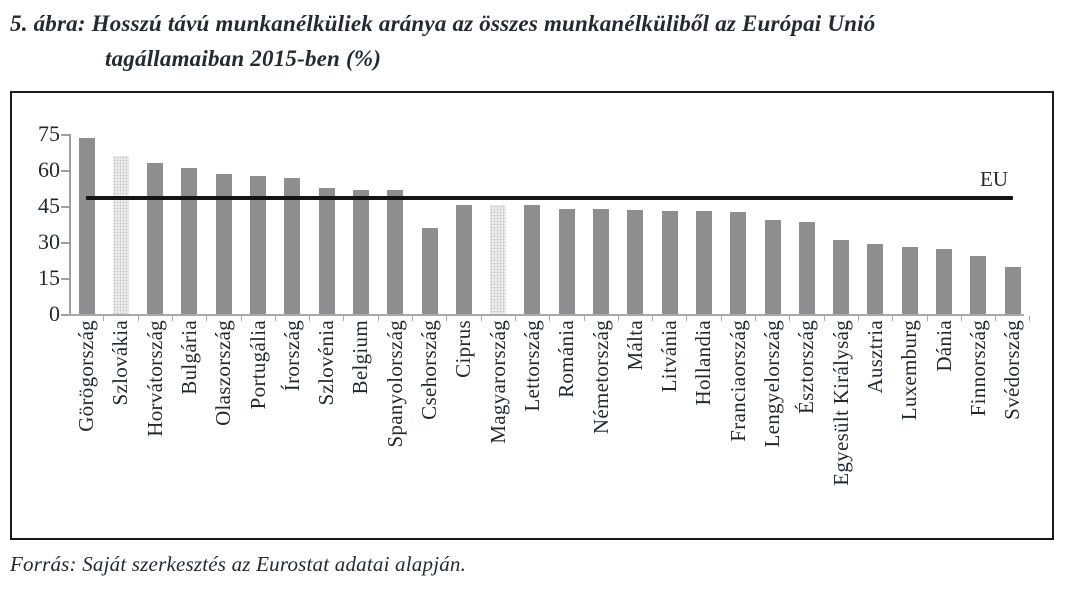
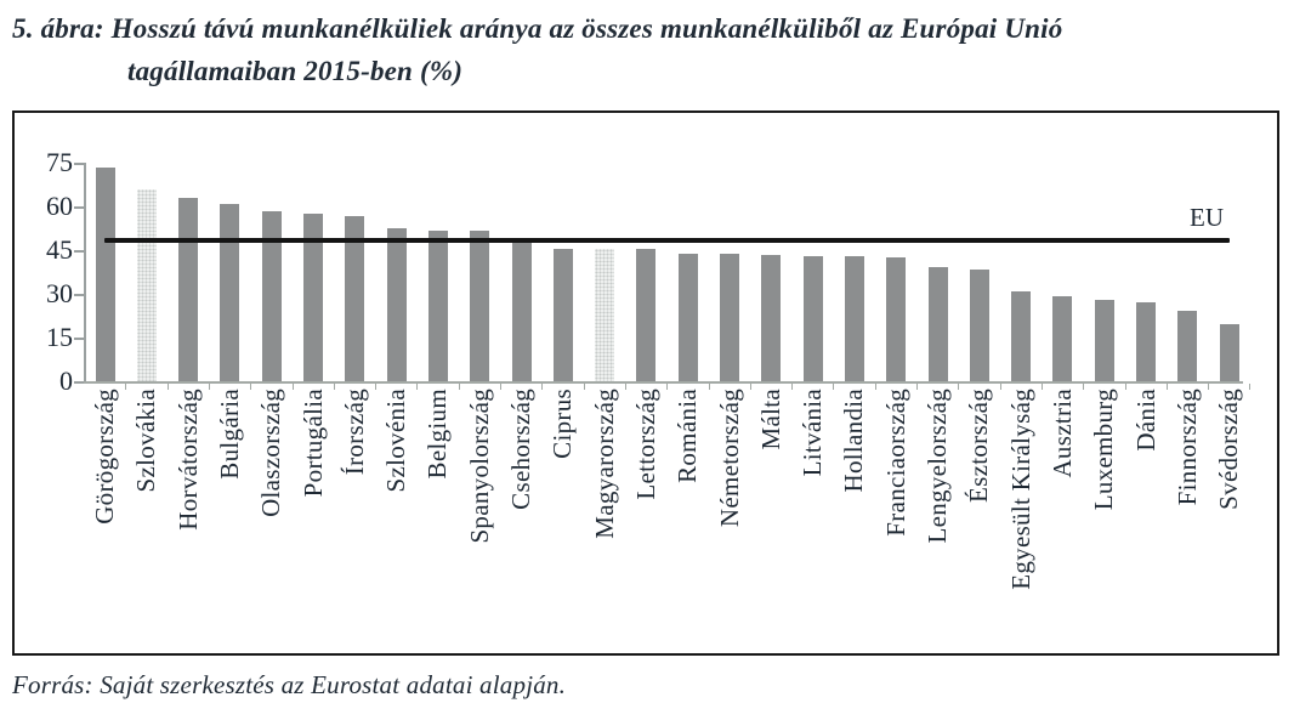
Csehország: 36 -> 48
